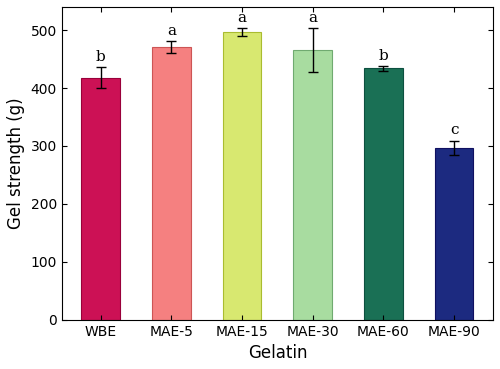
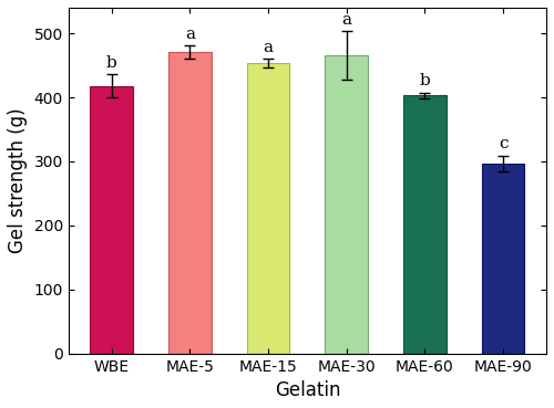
MAE-15: 496 -> 453
MAE-60: 434 -> 403
